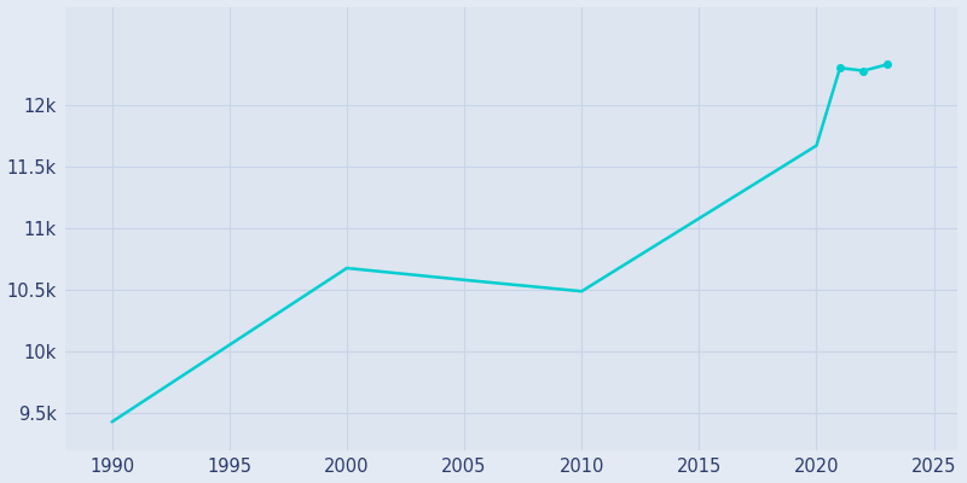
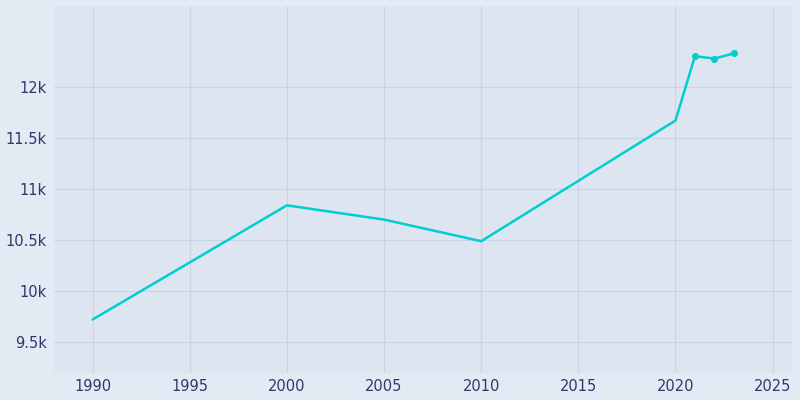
1990: 9.43k -> 9.72k
2000: 10.68k -> 10.84k
2005: 10.58k -> 10.70k
